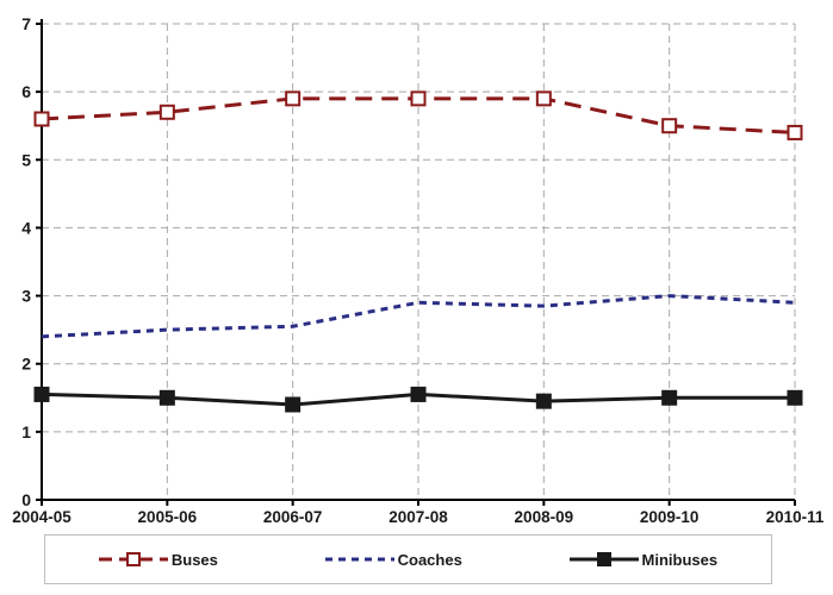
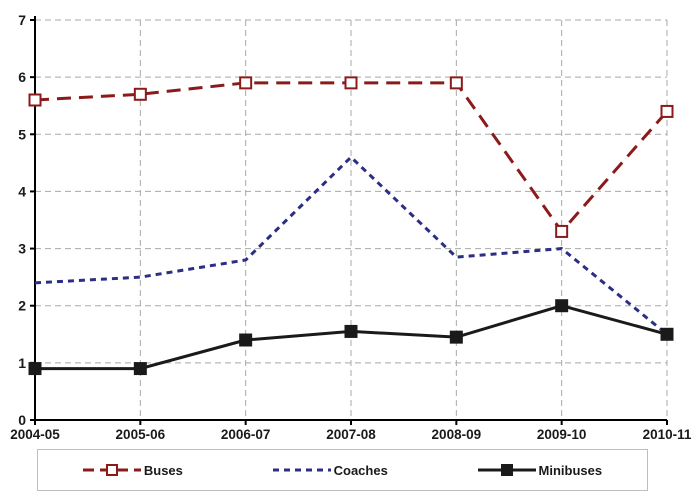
Minibuses/2004-05: 1.6 -> 0.9
Minibuses/2005-06: 1.5 -> 0.9
Coaches/2006-07: 2.5 -> 2.8
Coaches/2007-08: 2.9 -> 4.6
Buses/2009-10: 5.5 -> 3.3
Minibuses/2009-10: 1.5 -> 2.0
Coaches/2010-11: 2.9 -> 1.5
